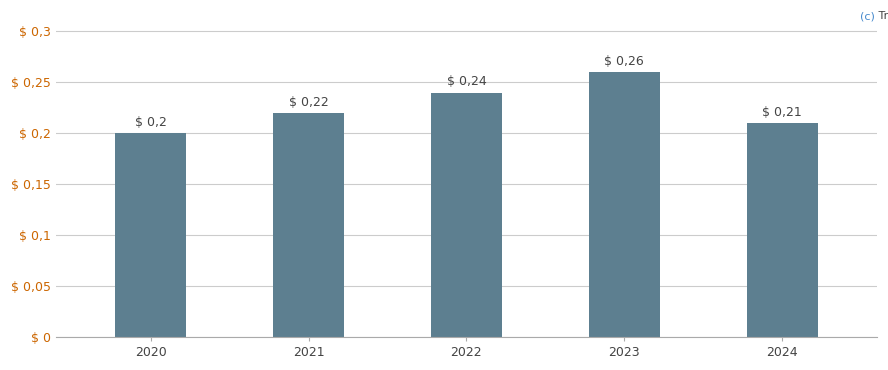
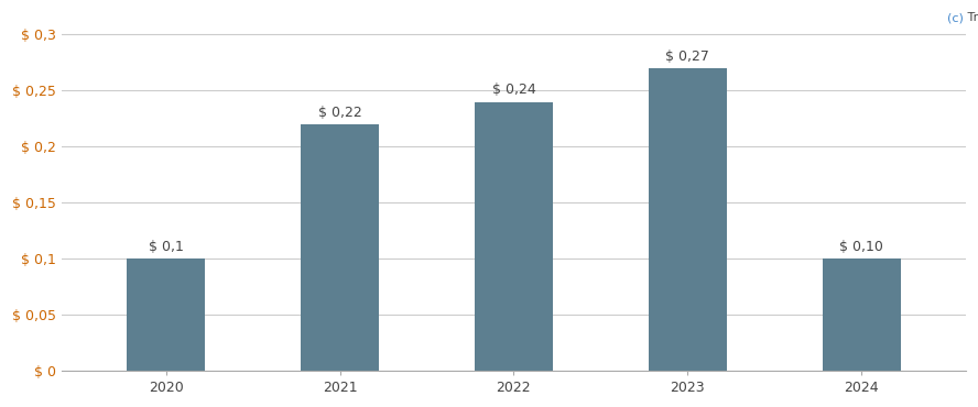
2020: 0,2 -> 0,1
2023: 0,26 -> 0,27
2024: 0,21 -> 0,10
